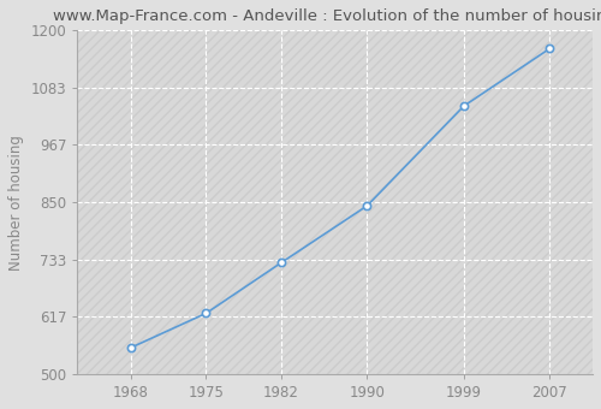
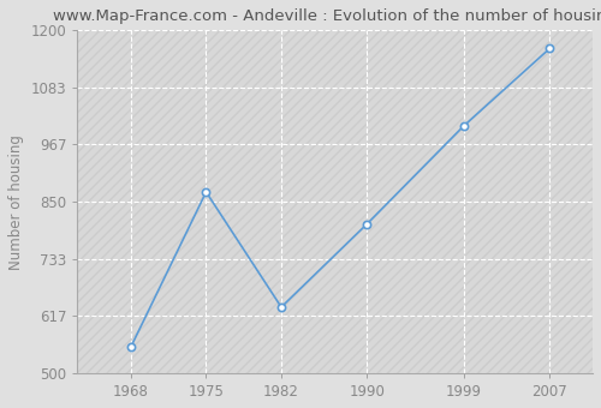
1975: 624 -> 870
1982: 727 -> 635
1990: 843 -> 805
1999: 1046 -> 1005
